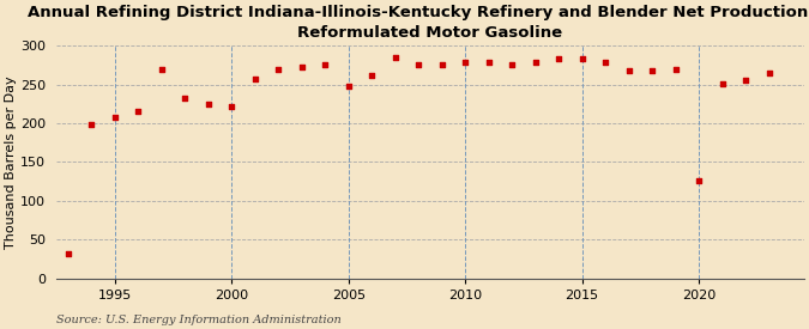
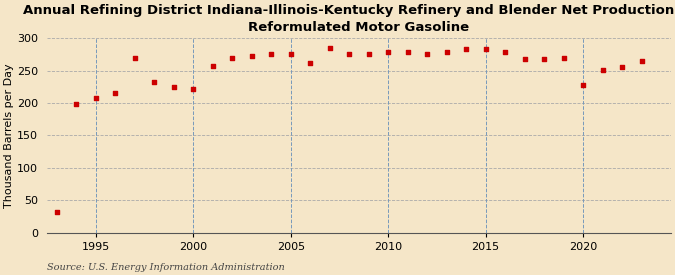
2005: 248 -> 275
2020: 126 -> 228
